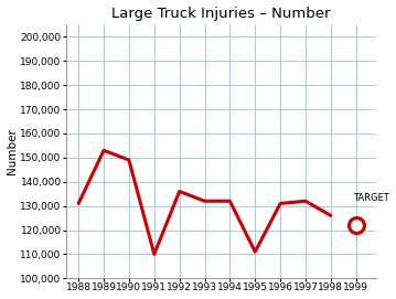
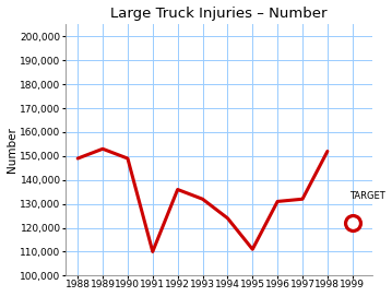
1988: 131,000 -> 149,000
1994: 132,000 -> 124,000
1998: 126,000 -> 152,000
